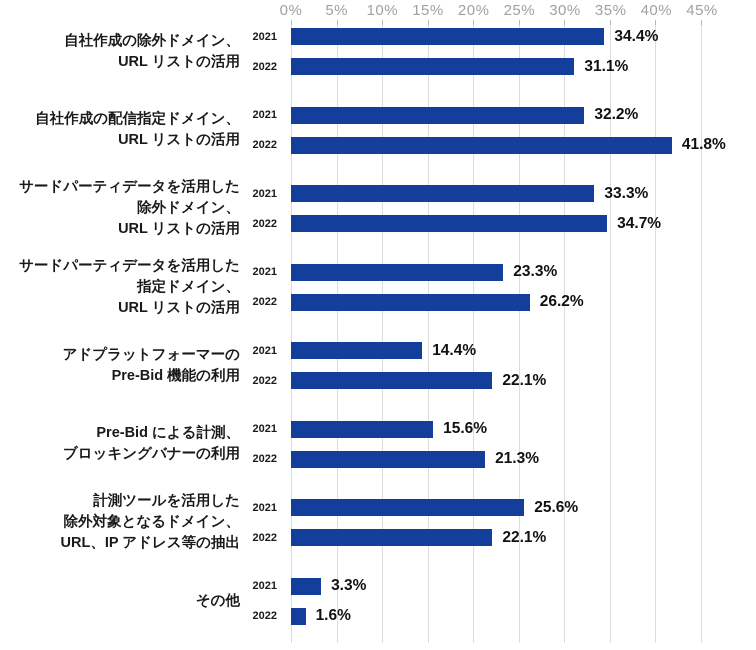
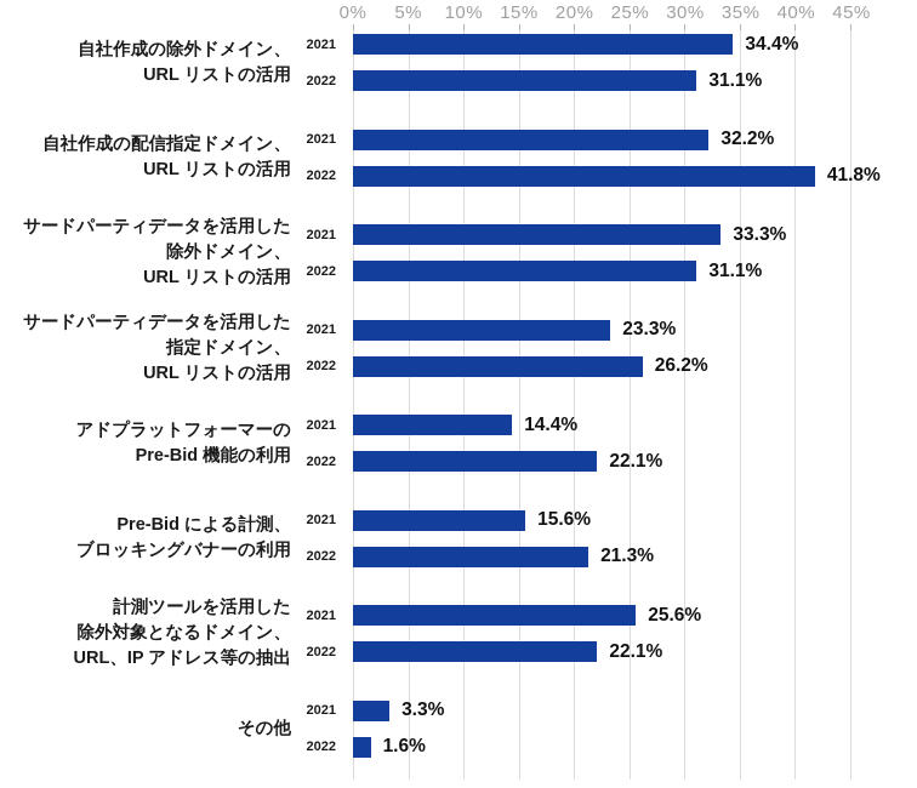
2022/サードパーティデータを活用した除外ドメイン、URL リストの活用: 34.7% -> 31.1%
